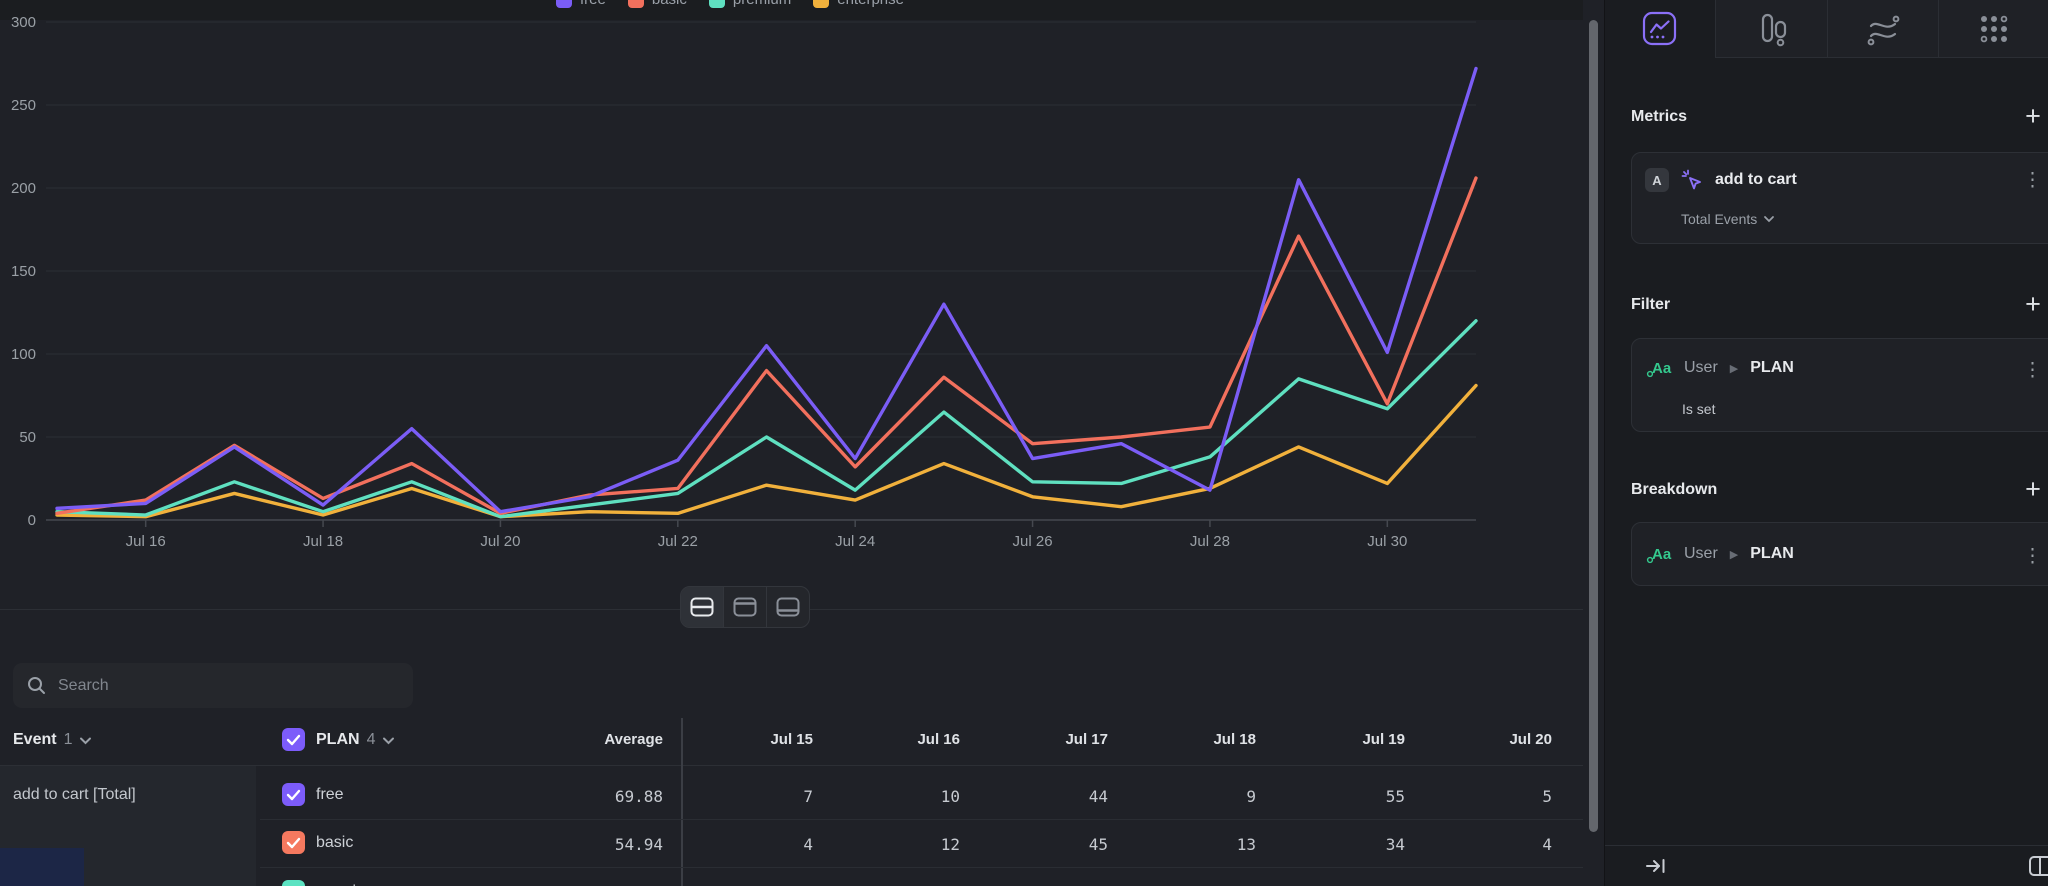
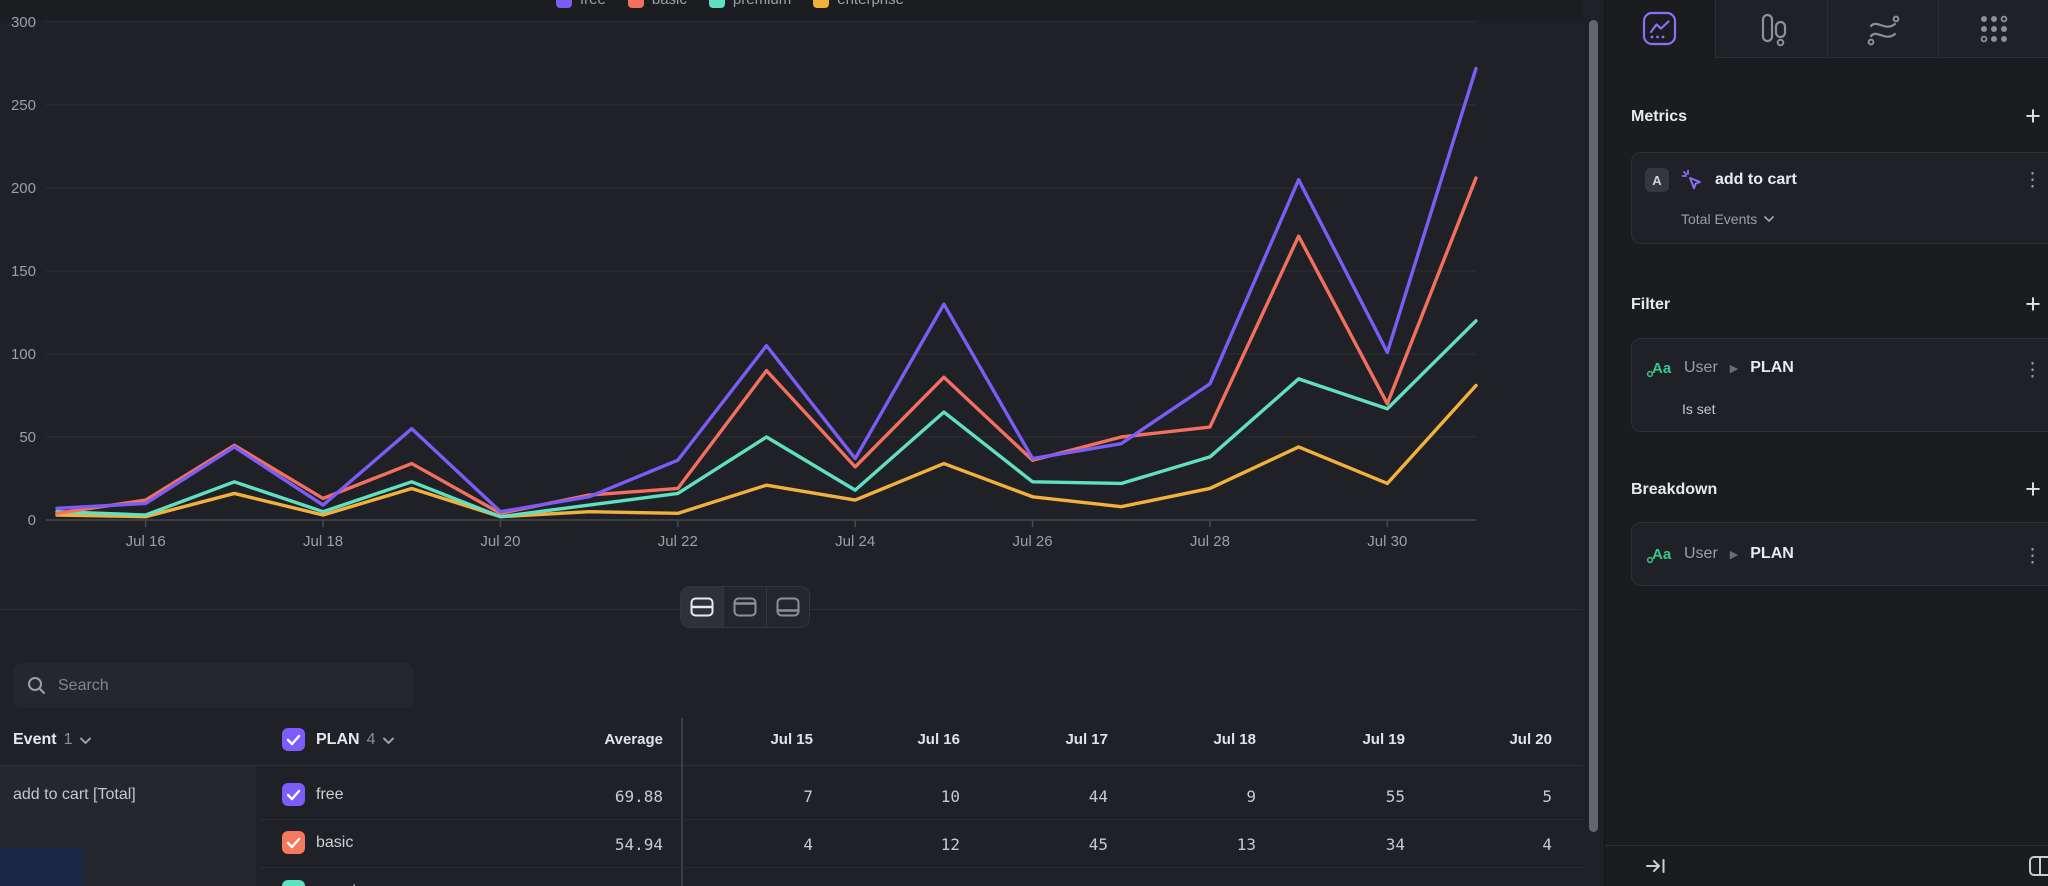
basic/Jul 26: 46 -> 36
free/Jul 28: 18 -> 82
